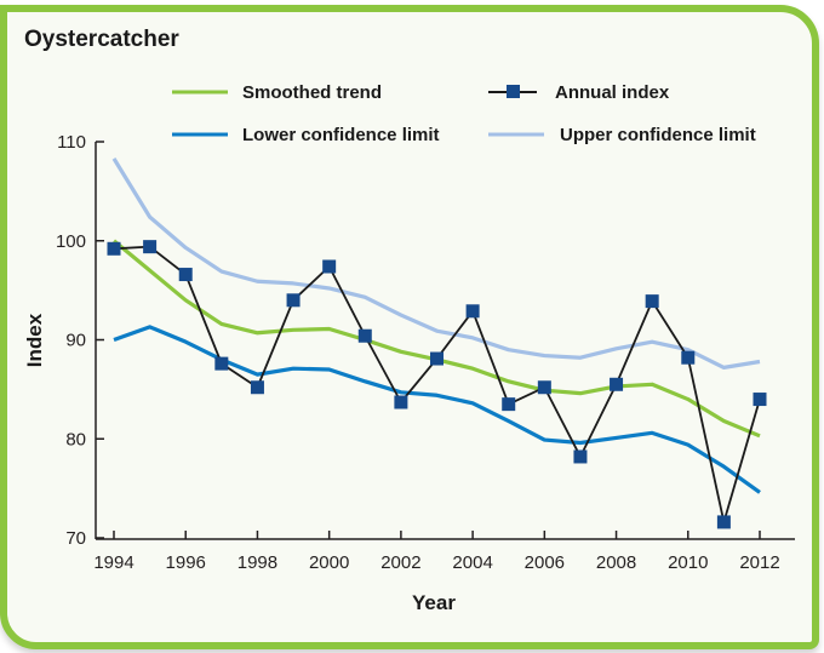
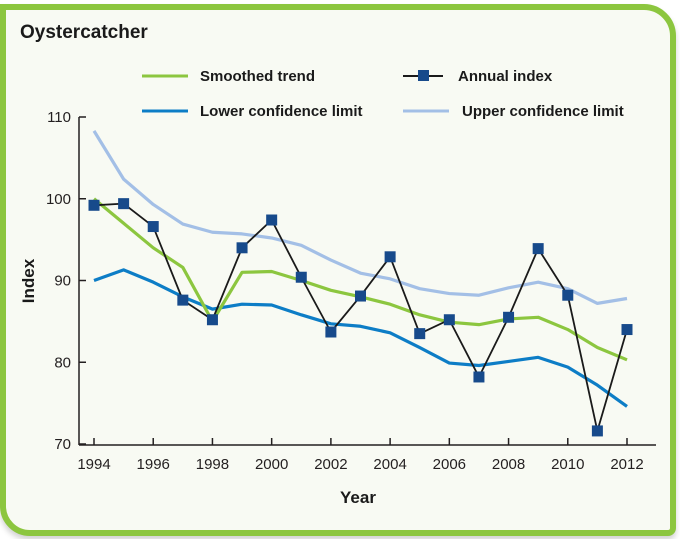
Smoothed trend/1998: 91 -> 85
